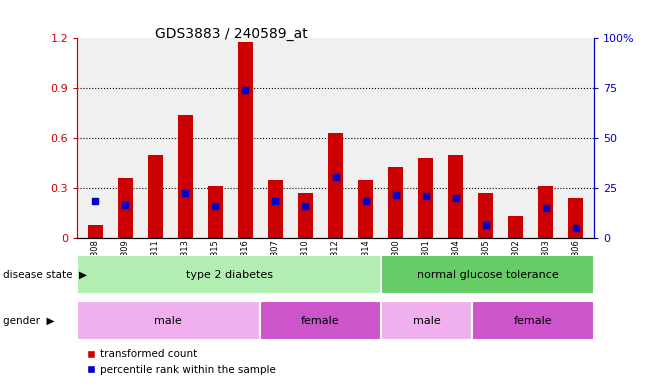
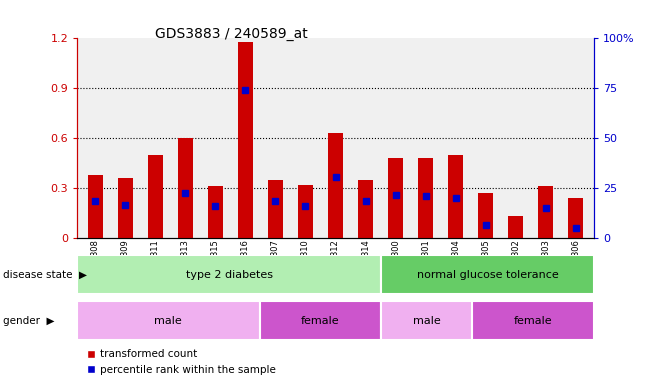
GSM572808: 0.08 -> 0.38
GSM572813: 0.74 -> 0.60
GSM572810: 0.27 -> 0.32
GSM572800: 0.43 -> 0.48
